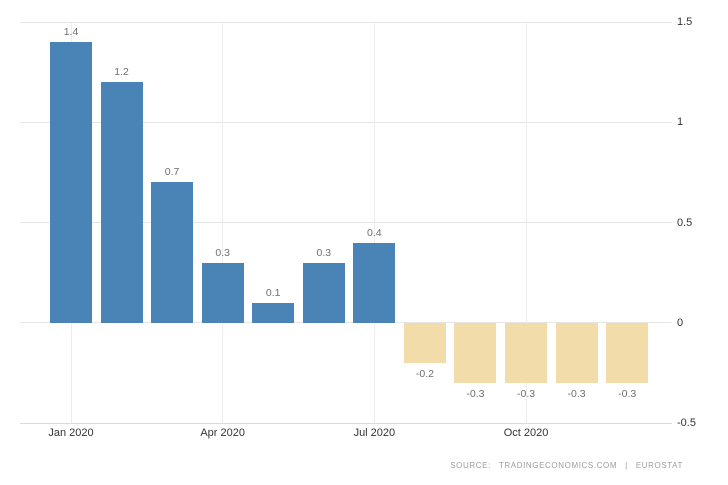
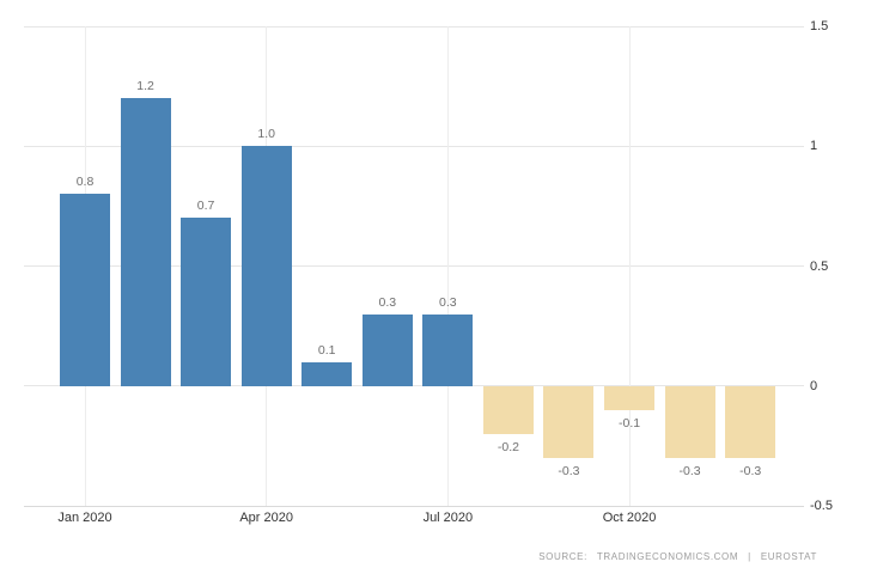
Jan 2020: 1.4 -> 0.8
Apr 2020: 0.3 -> 1.0
Jul 2020: 0.4 -> 0.3
Oct 2020: -0.3 -> -0.1
